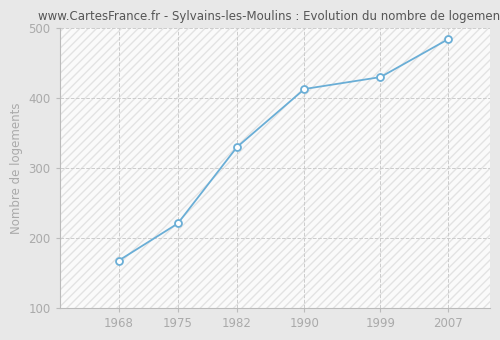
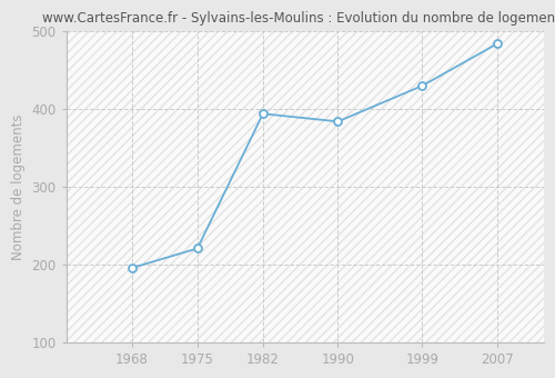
1968: 168 -> 196
1982: 330 -> 394
1990: 413 -> 384
